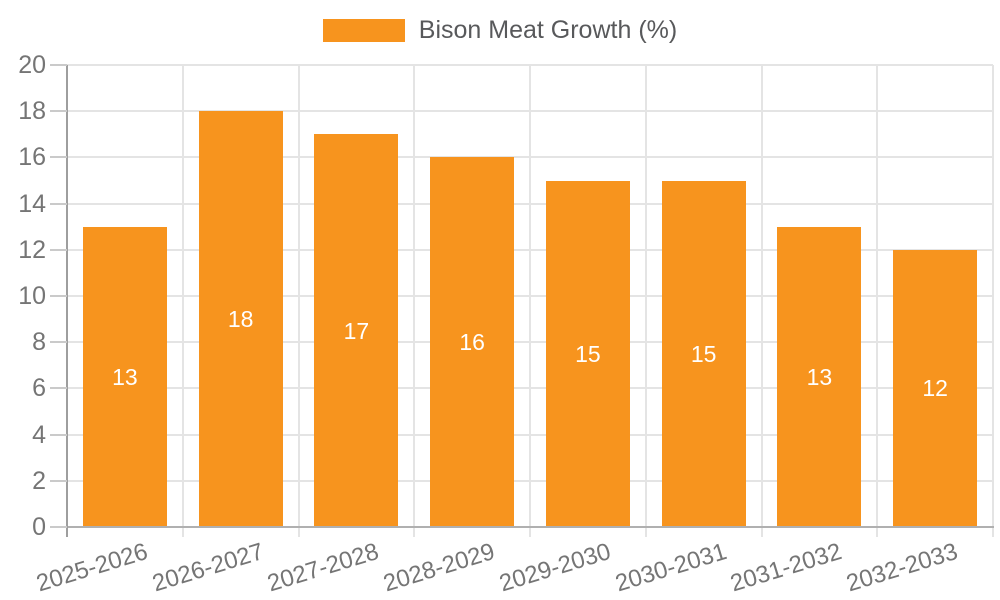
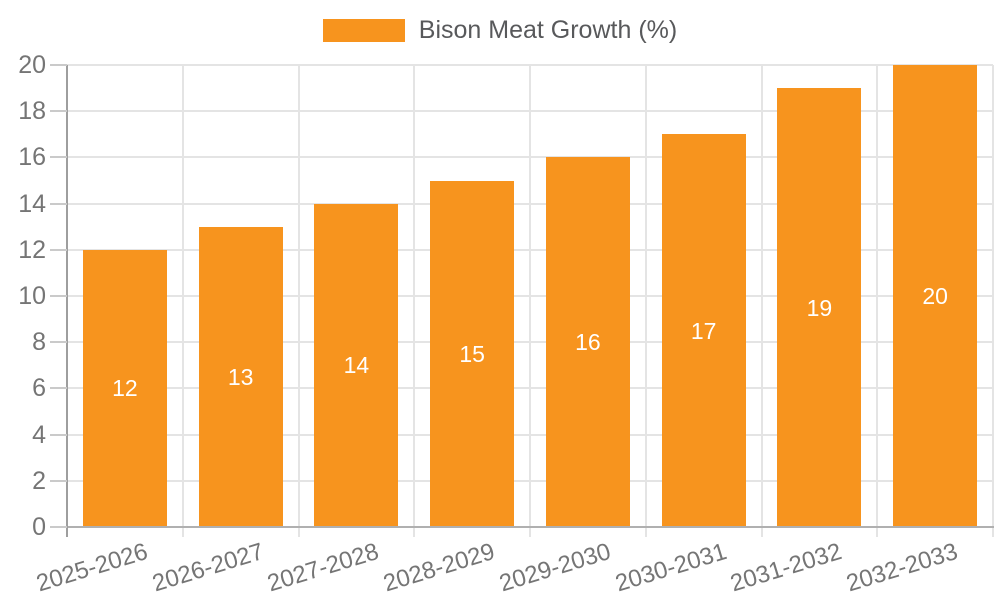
2025-2026: 13 -> 12
2026-2027: 18 -> 13
2027-2028: 17 -> 14
2028-2029: 16 -> 15
2029-2030: 15 -> 16
2030-2031: 15 -> 17
2031-2032: 13 -> 19
2032-2033: 12 -> 20
